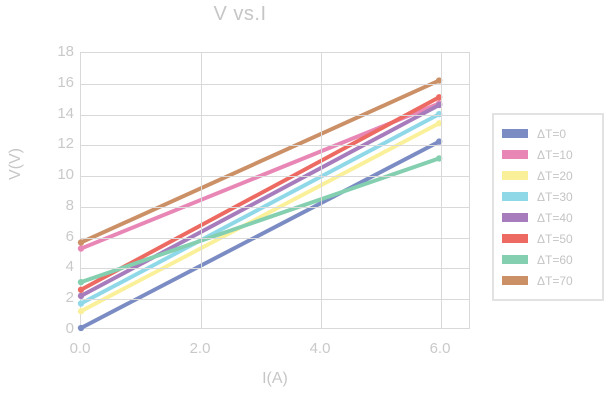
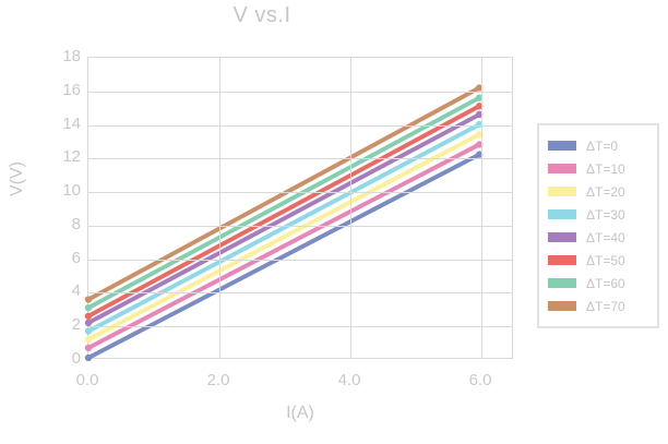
ΔT=10/0.0: 5.2 -> 0.6
ΔT=70/0.0: 5.6 -> 3.5
ΔT=10/6.0: 14.7 -> 12.8
ΔT=60/6.0: 11.1 -> 15.6
